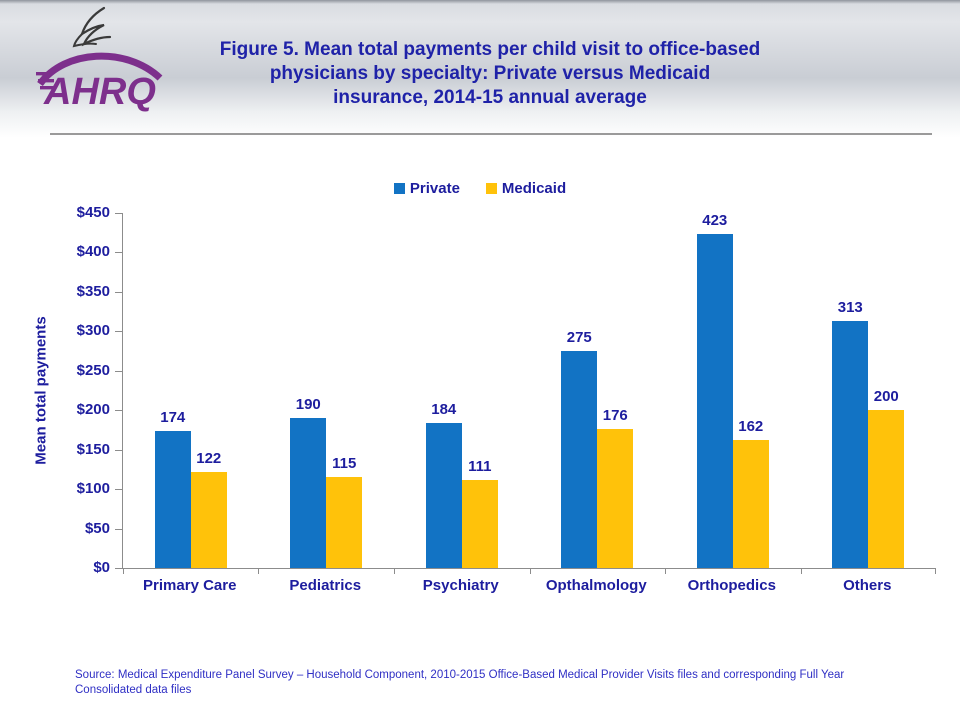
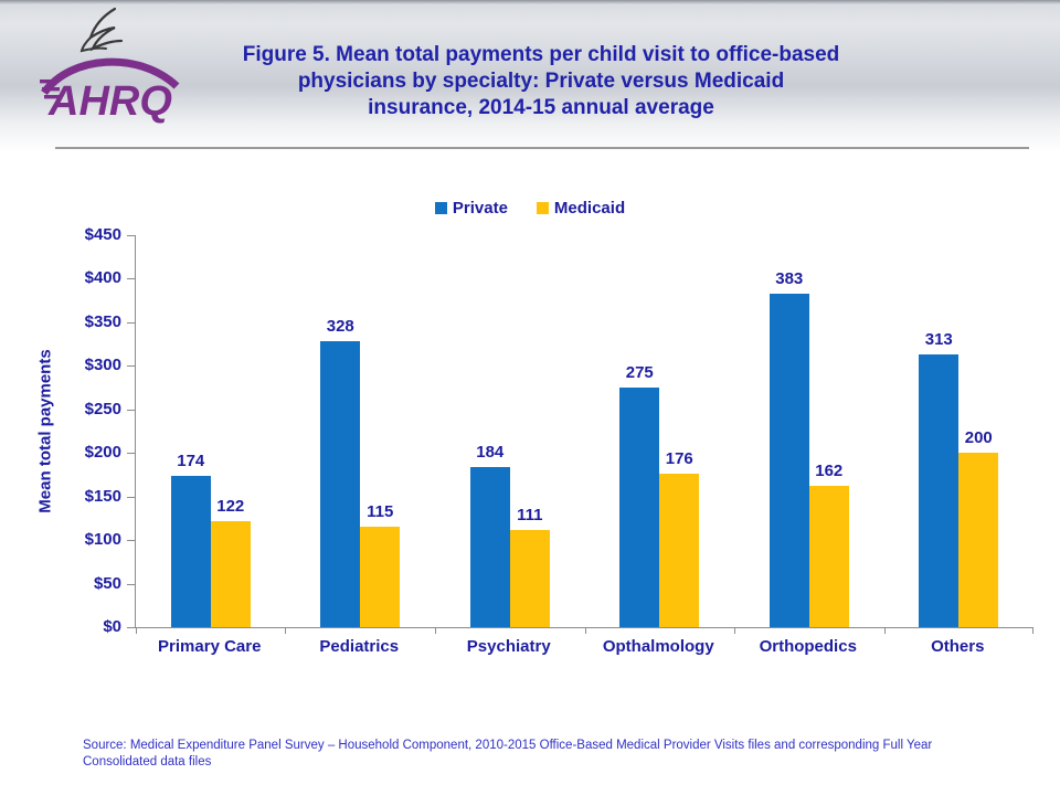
Private/Pediatrics: 190 -> 328
Private/Orthopedics: 423 -> 383
